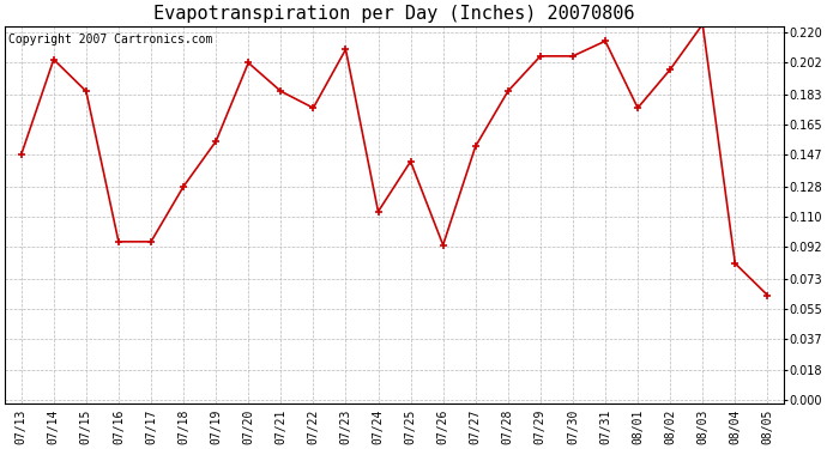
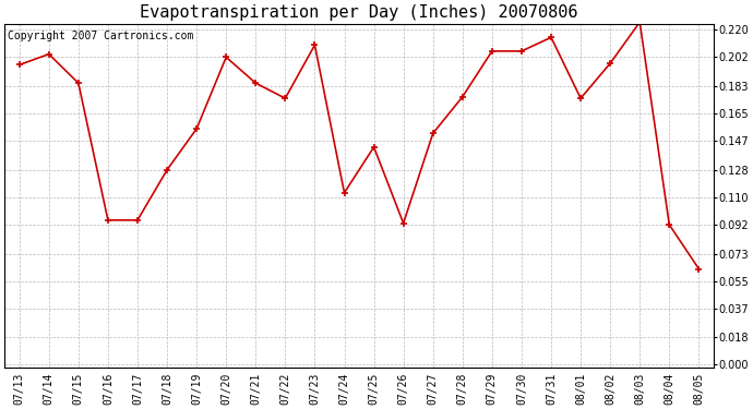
07/13: 0.147 -> 0.197
07/28: 0.185 -> 0.176
08/04: 0.082 -> 0.092
